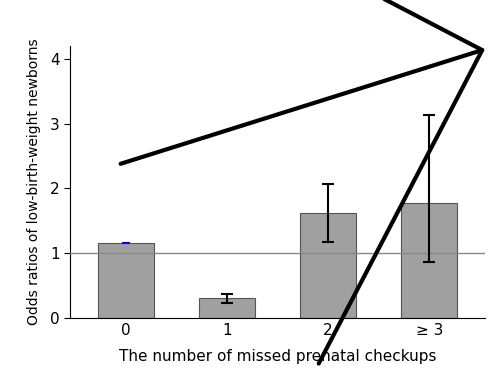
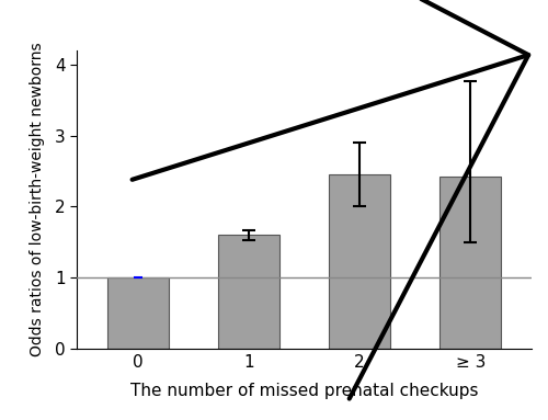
0: 1.16 -> 1.00
1: 0.30 -> 1.60
2: 1.62 -> 2.45
≥ 3: 1.78 -> 2.42
